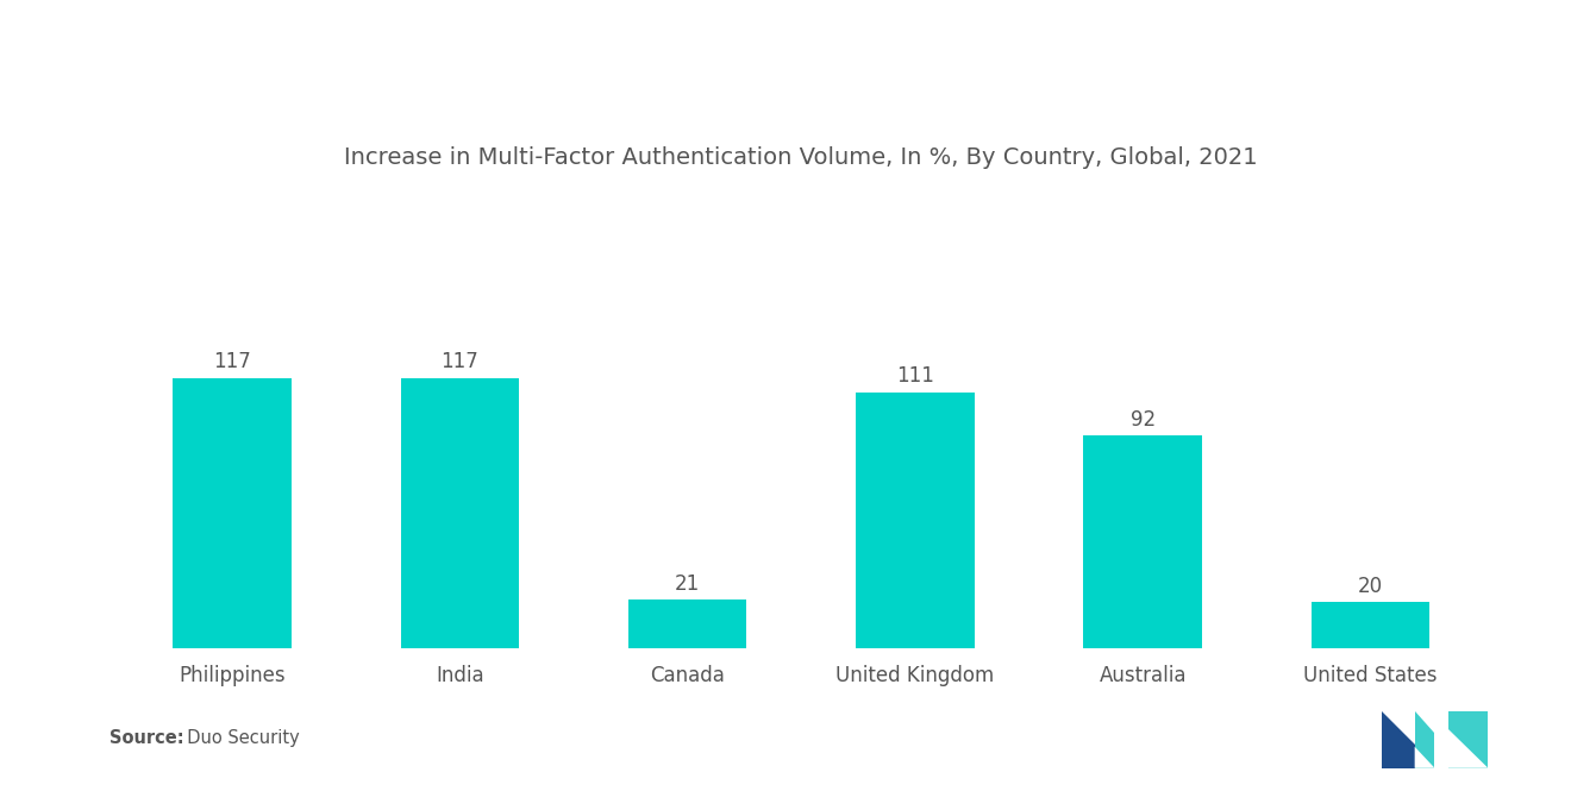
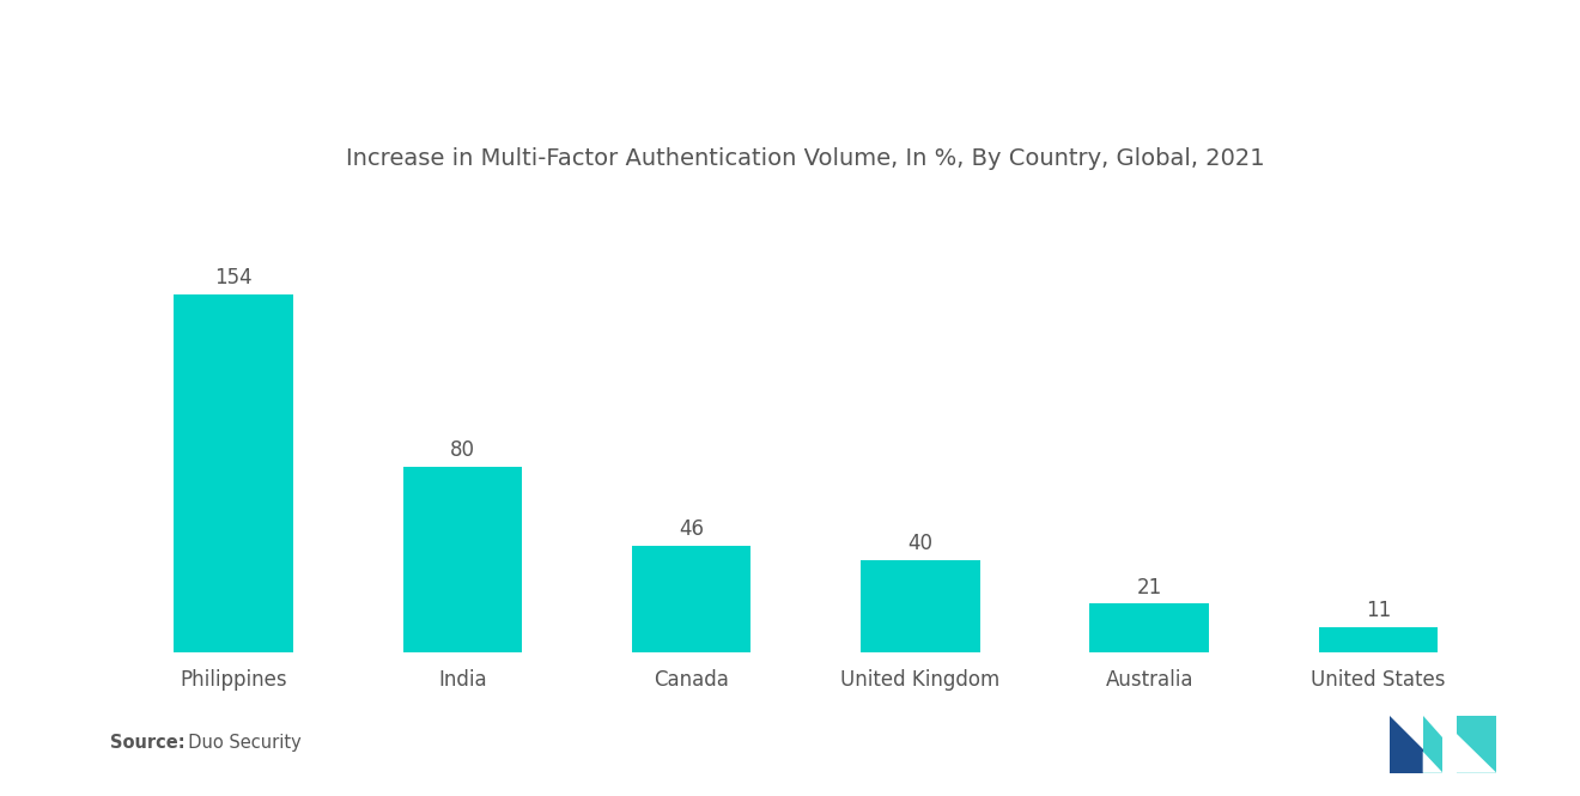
Philippines: 117 -> 154
India: 117 -> 80
Canada: 21 -> 46
United Kingdom: 111 -> 40
Australia: 92 -> 21
United States: 20 -> 11
